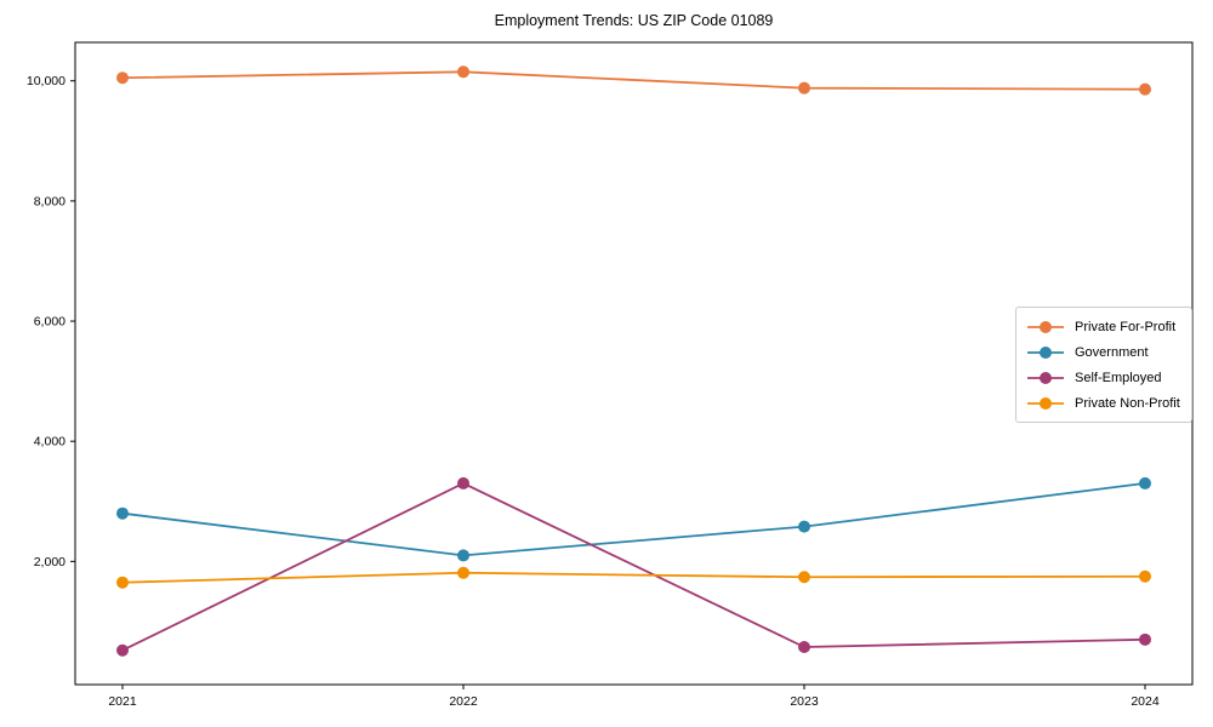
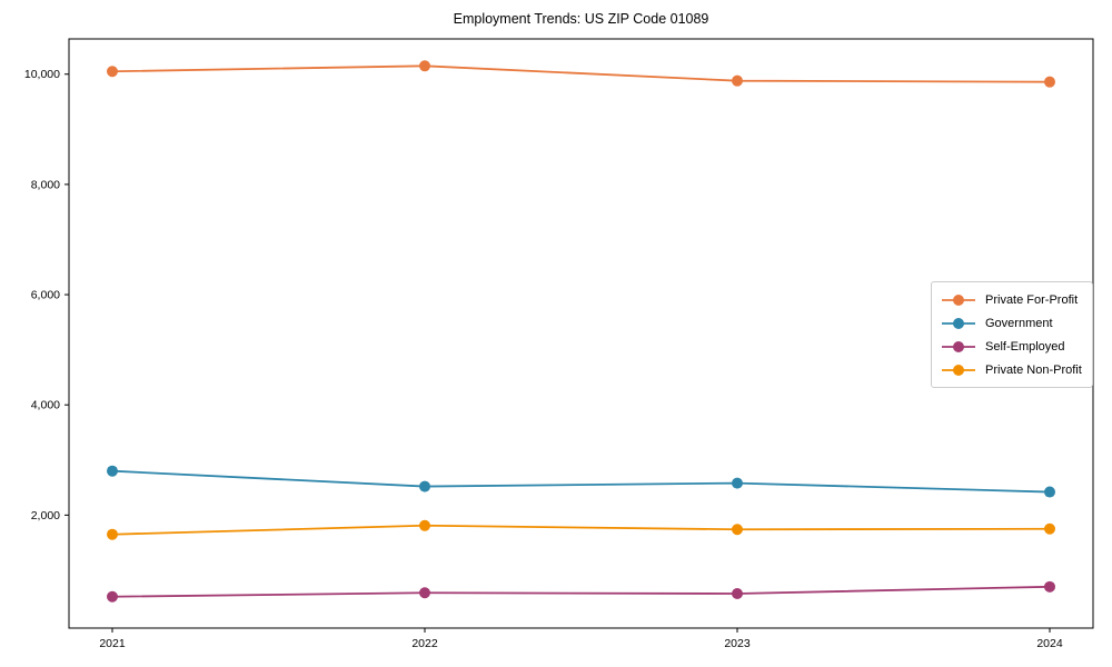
Government/2022: 2100 -> 2500
Self-Employed/2022: 3300 -> 600
Government/2024: 3300 -> 2400
